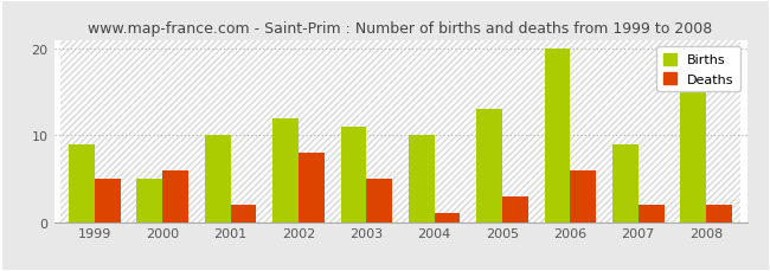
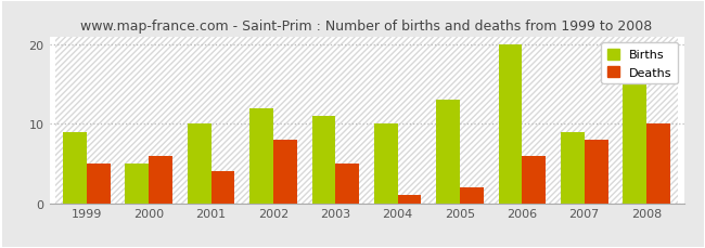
Deaths/2001: 2 -> 4
Deaths/2005: 3 -> 2
Deaths/2007: 2 -> 8
Deaths/2008: 2 -> 10
